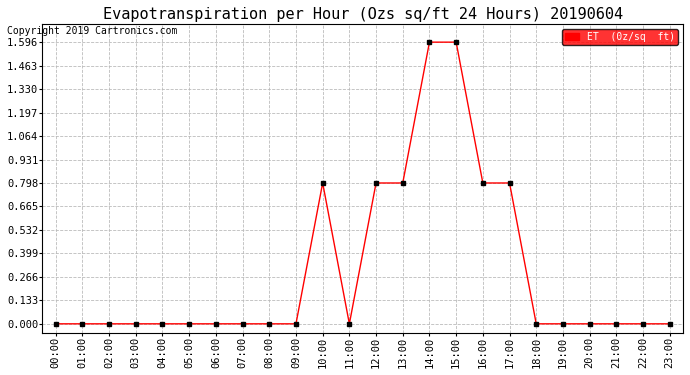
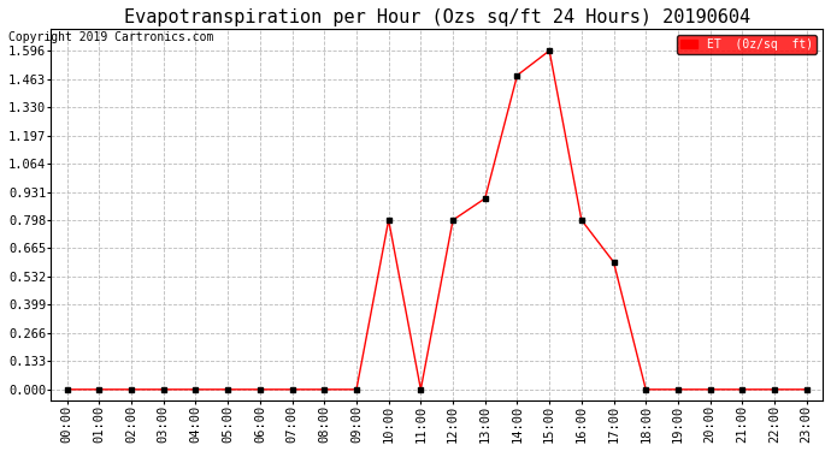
13:00: 0.80 -> 0.90
14:00: 1.60 -> 1.48
17:00: 0.80 -> 0.60
